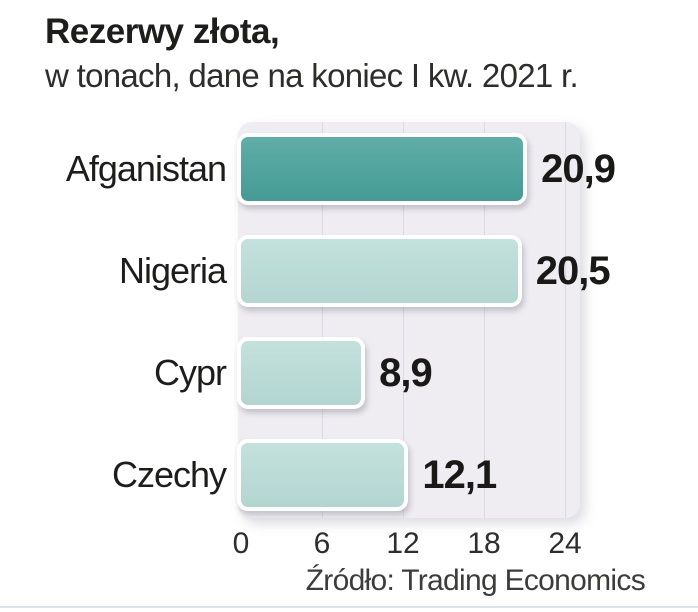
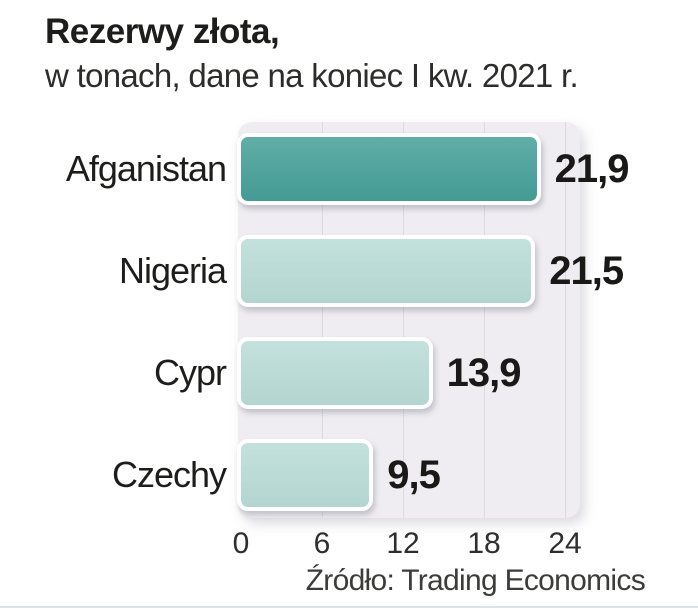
Afganistan: 20,9 -> 21,9
Nigeria: 20,5 -> 21,5
Cypr: 8,9 -> 13,9
Czechy: 12,1 -> 9,5
